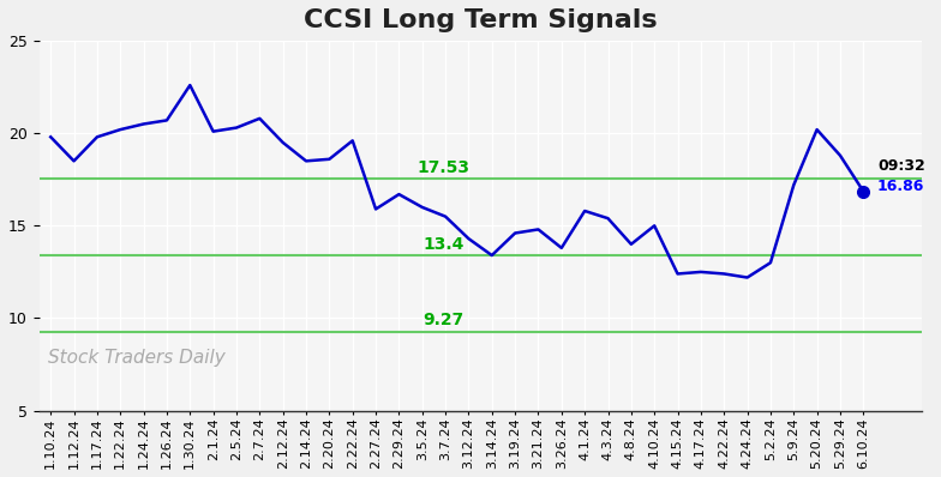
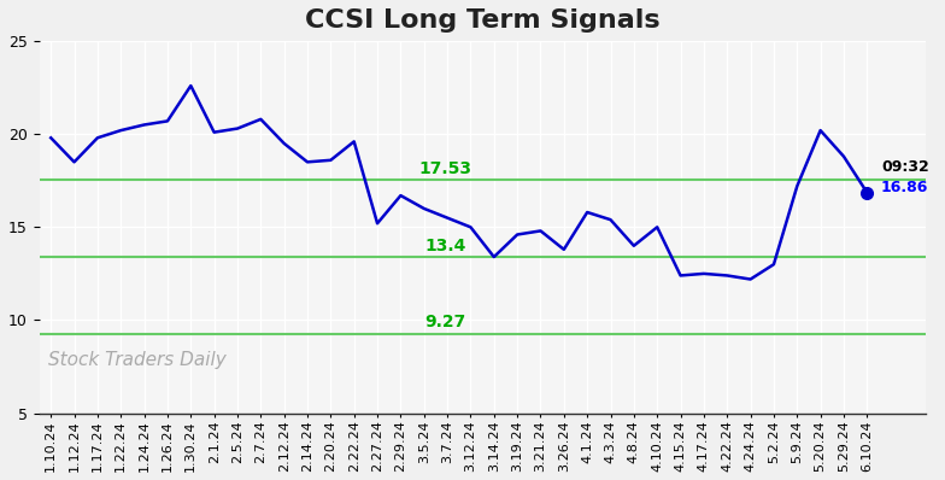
2.27.24: 15.9 -> 15.2
3.12.24: 14.3 -> 15.0
